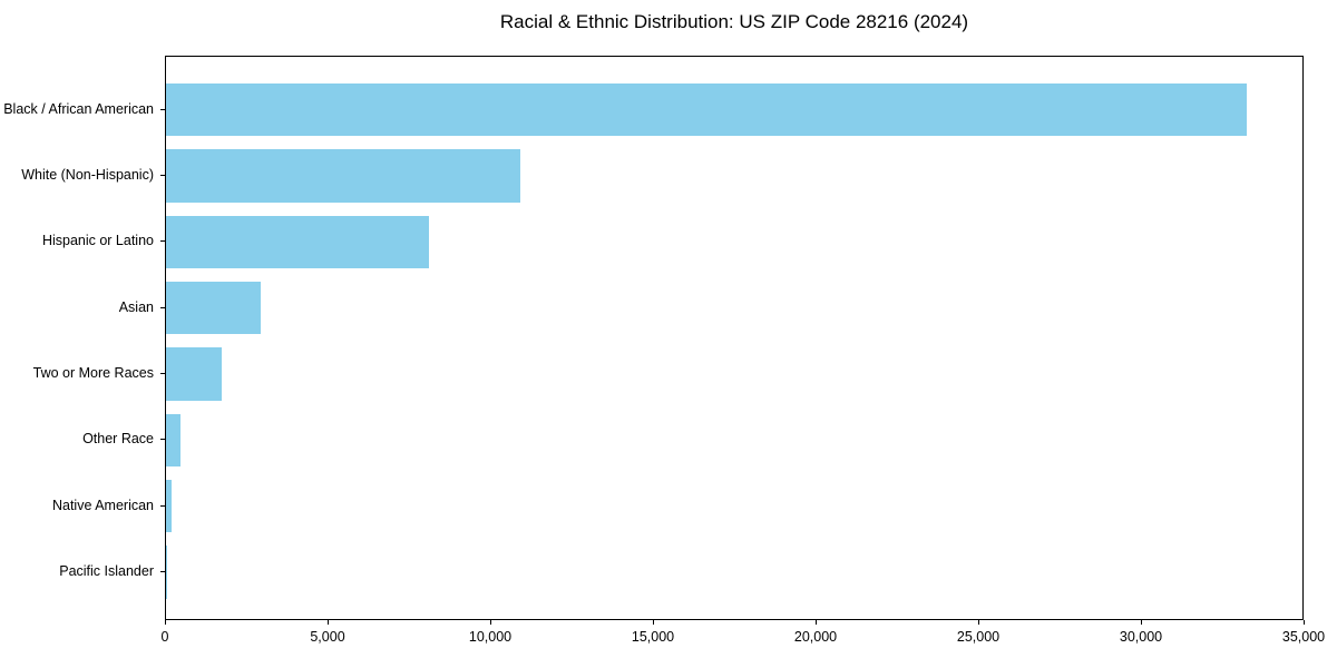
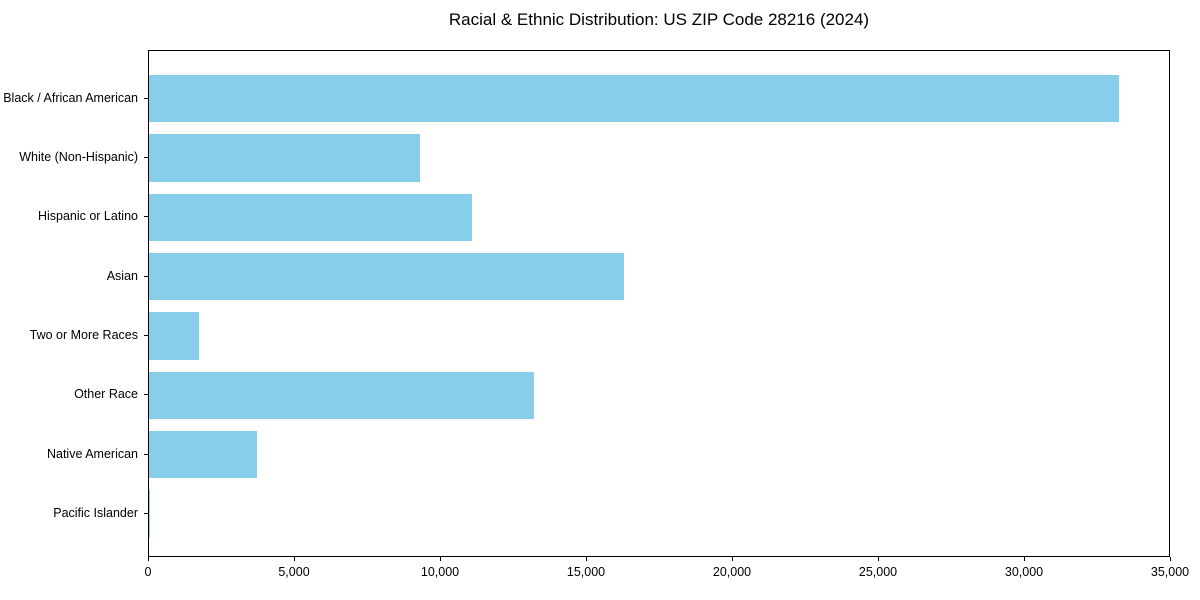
White (Non-Hispanic): 10900 -> 9300
Hispanic or Latino: 8100 -> 11100
Asian: 2900 -> 16300
Other Race: 400 -> 13200
Native American: 200 -> 3700
